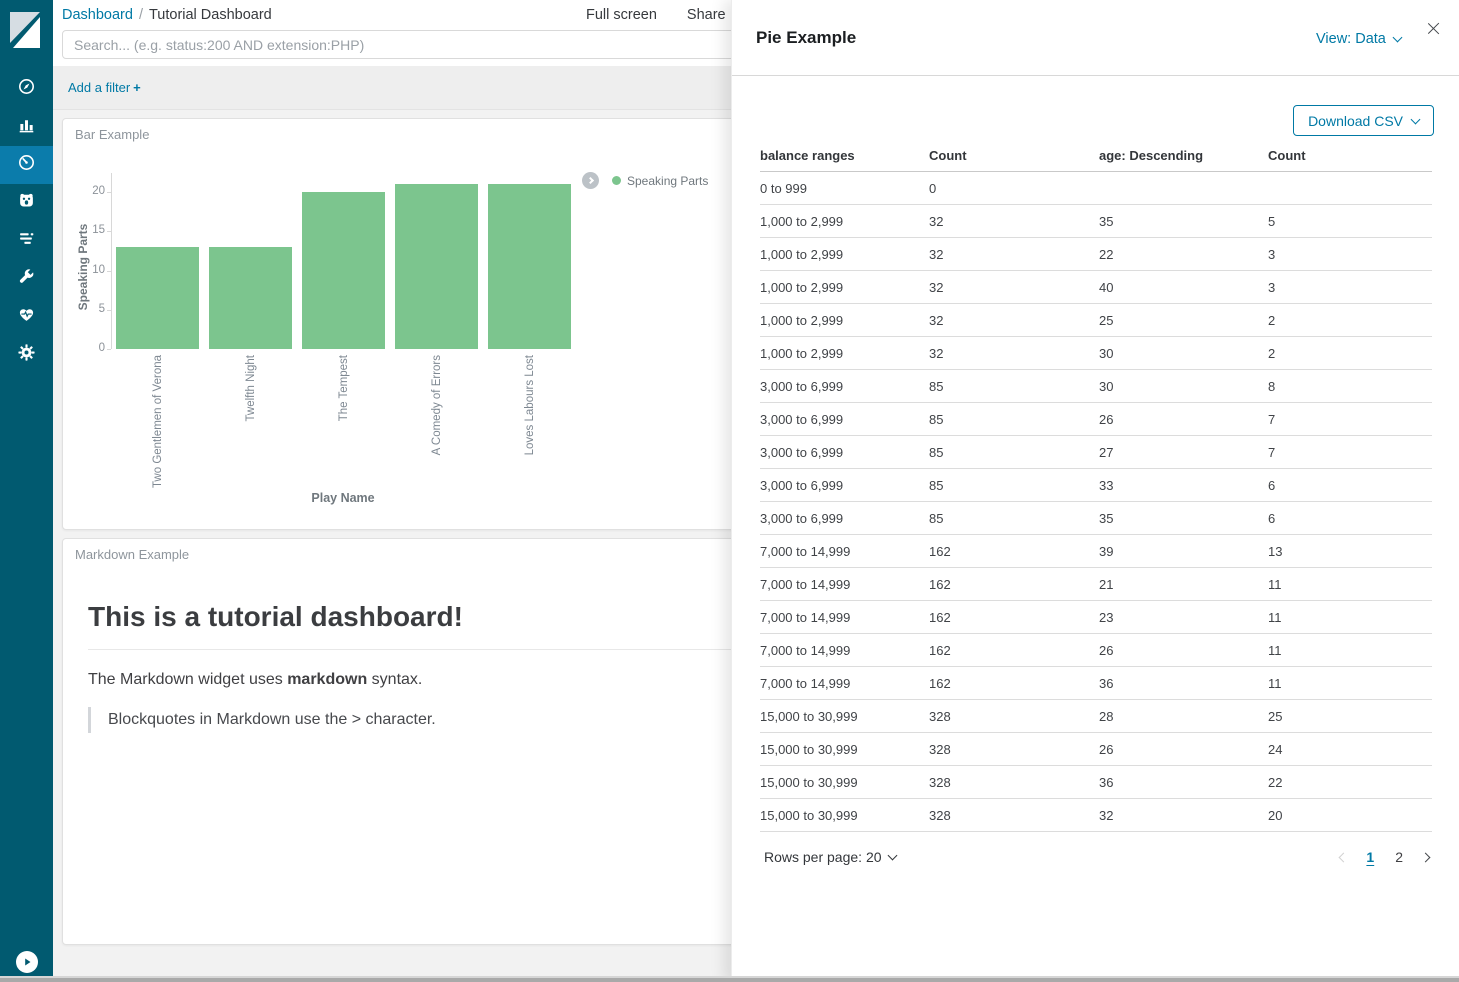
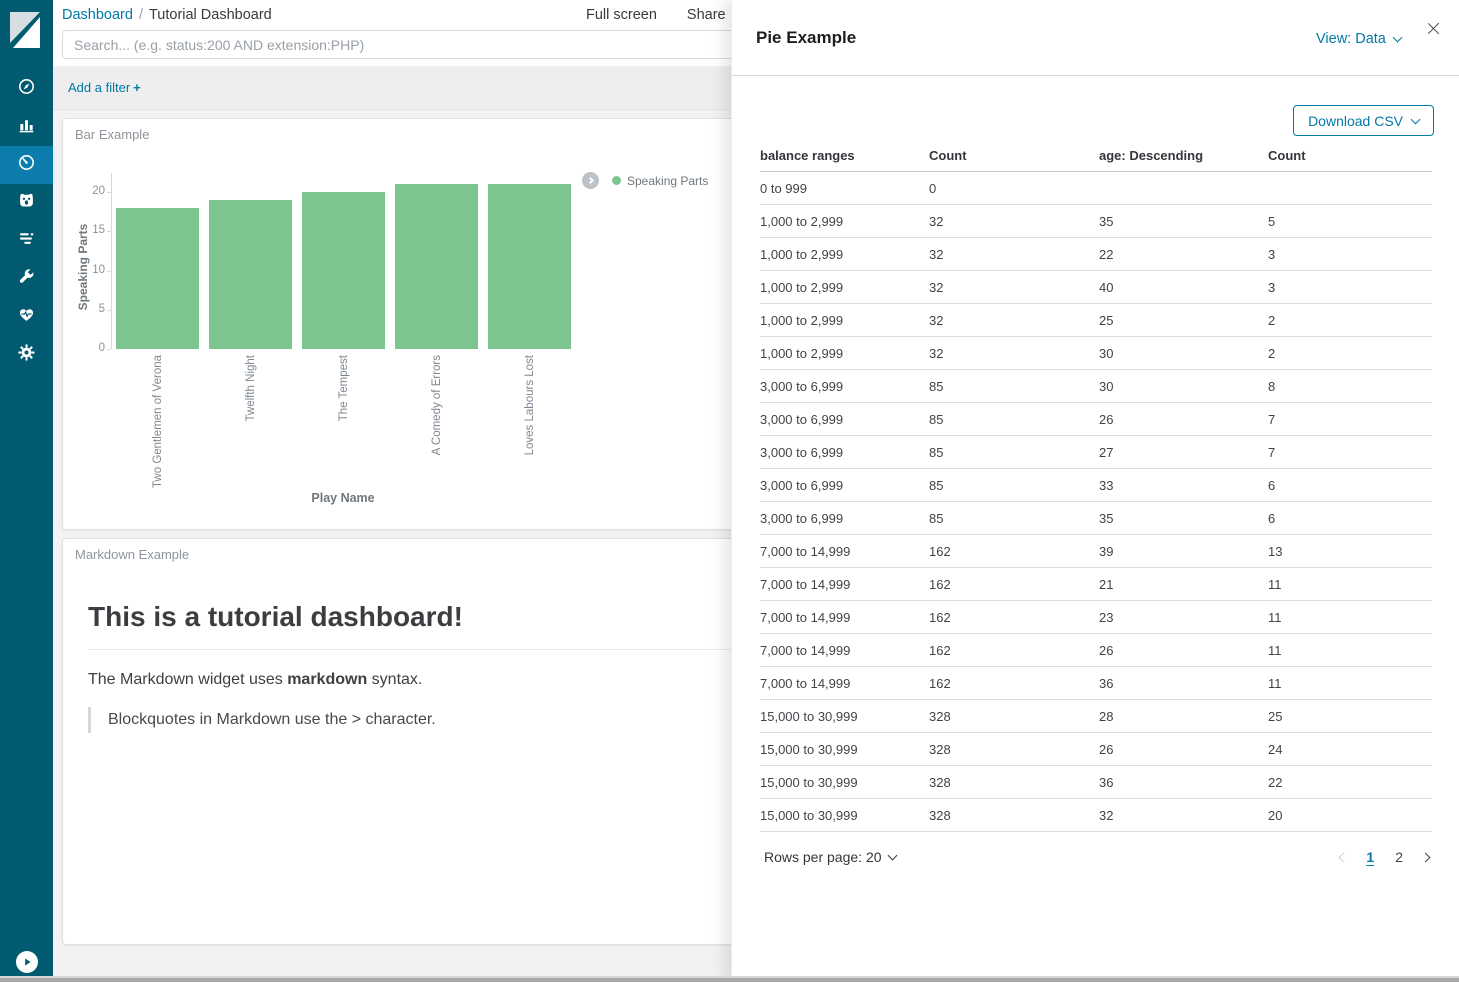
Two Gentlemen of Verona: 13 -> 18
Twelfth Night: 13 -> 19
